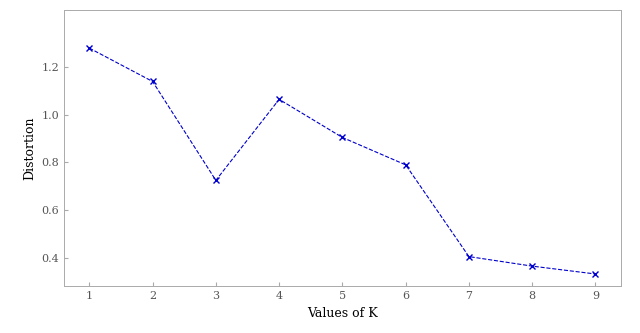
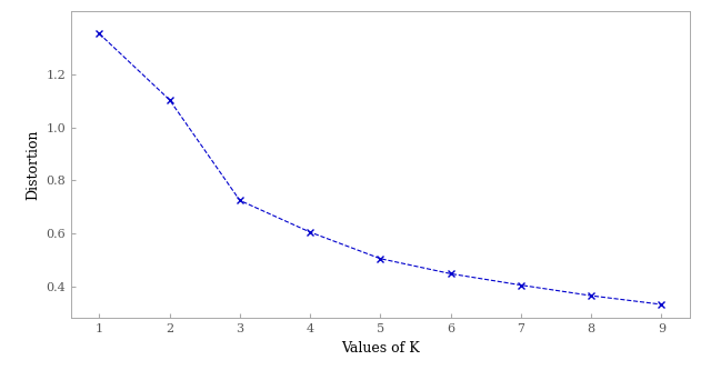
1: 1.280 -> 1.355
2: 1.140 -> 1.105
4: 1.065 -> 0.605
5: 0.905 -> 0.505
6: 0.790 -> 0.448
